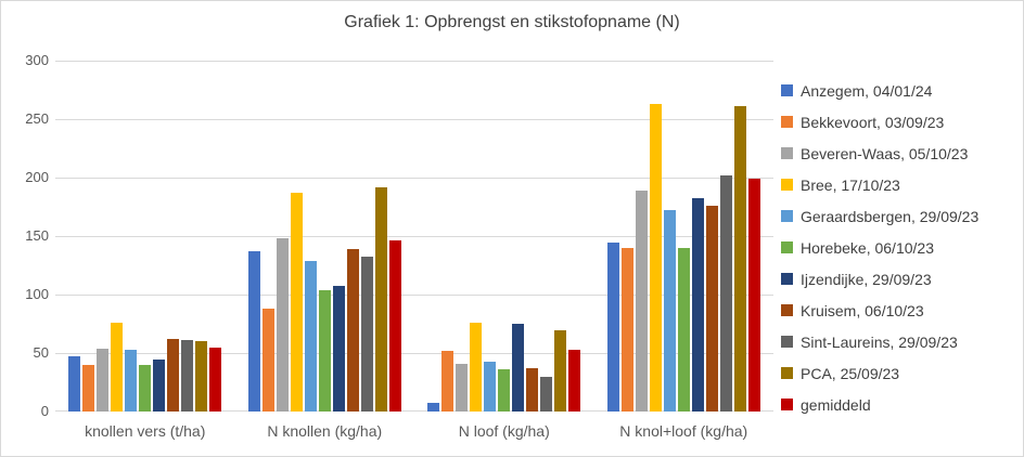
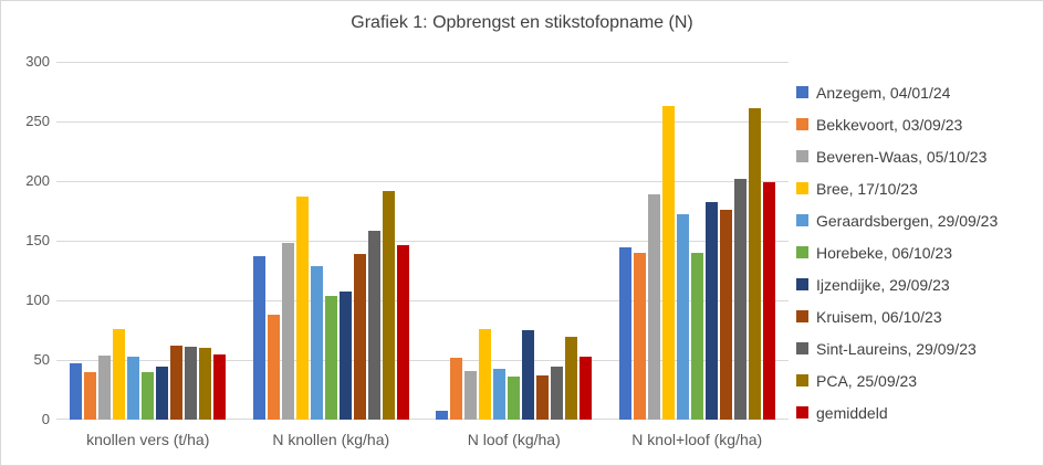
Sint-Laureins, 29/09/23/N knollen (kg/ha): 132 -> 158
Sint-Laureins, 29/09/23/N loof (kg/ha): 30 -> 44
